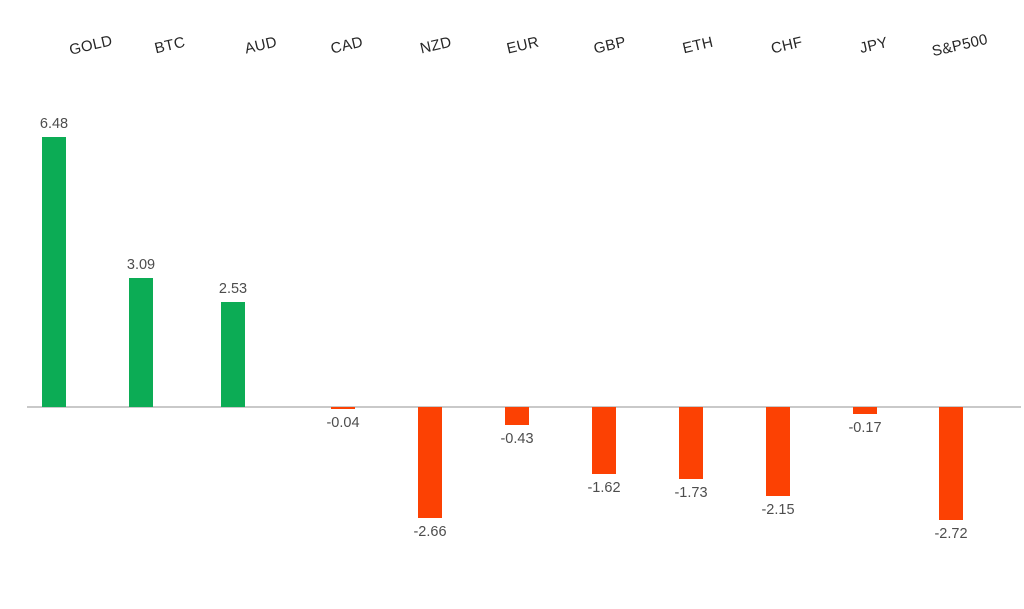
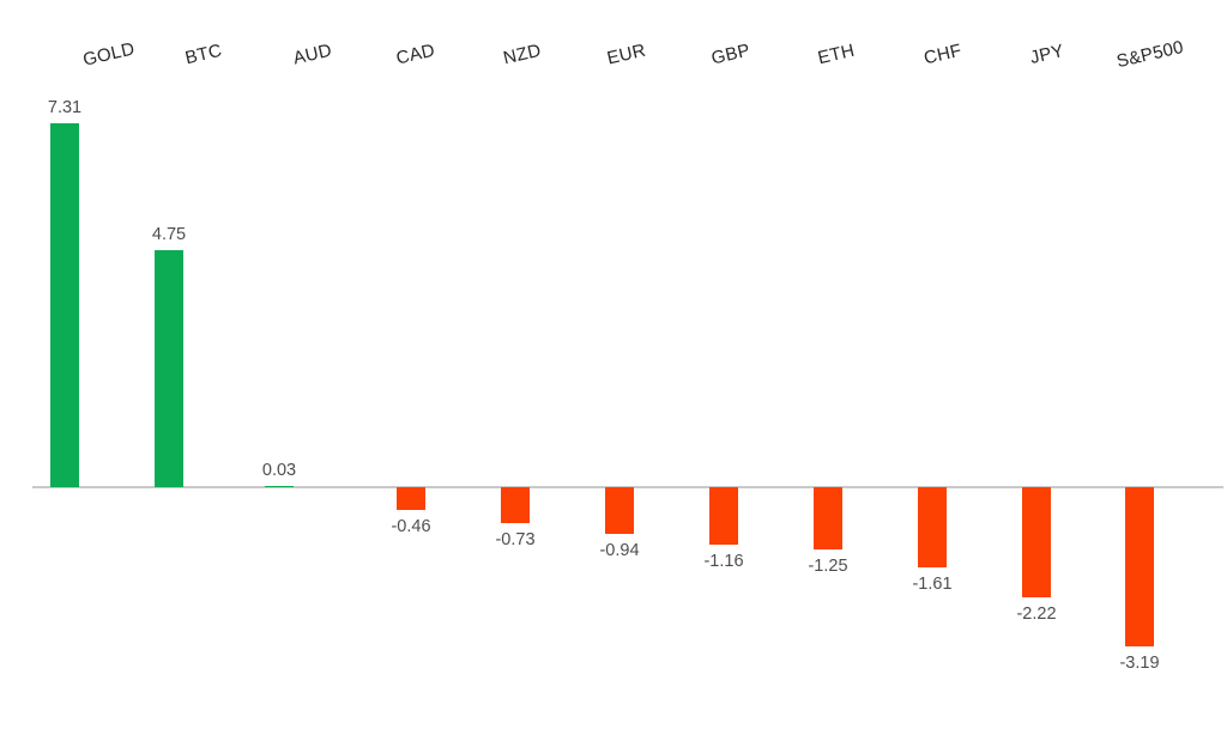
GOLD: 6.48 -> 7.31
BTC: 3.09 -> 4.75
AUD: 2.53 -> 0.03
CAD: -0.04 -> -0.46
NZD: -2.66 -> -0.73
EUR: -0.43 -> -0.94
GBP: -1.62 -> -1.16
ETH: -1.73 -> -1.25
CHF: -2.15 -> -1.61
JPY: -0.17 -> -2.22
S&P500: -2.72 -> -3.19
